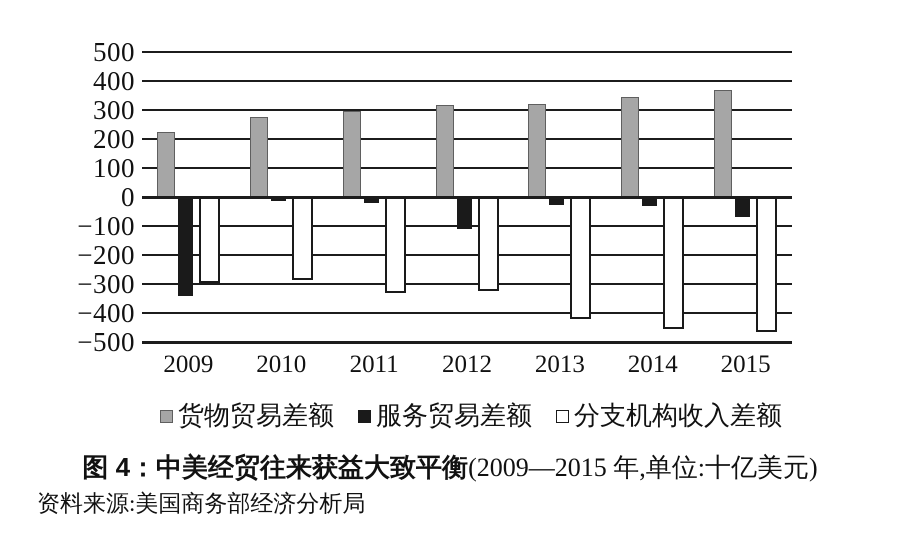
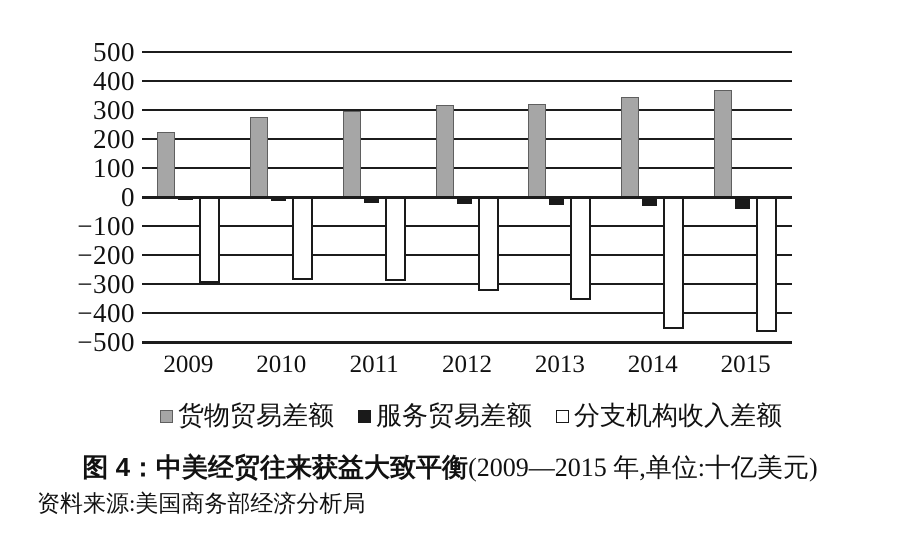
服务贸易差额/2009: -340 -> -10
分支机构收入差额/2011: -330 -> -290
服务贸易差额/2012: -110 -> -20
分支机构收入差额/2013: -420 -> -360
服务贸易差额/2015: -70 -> -40
